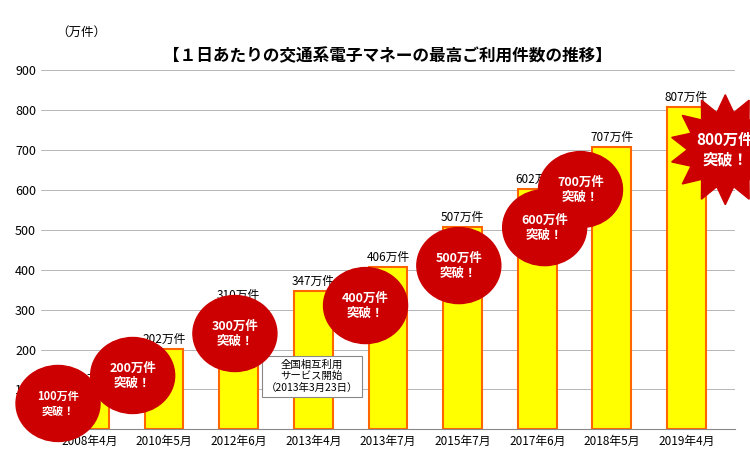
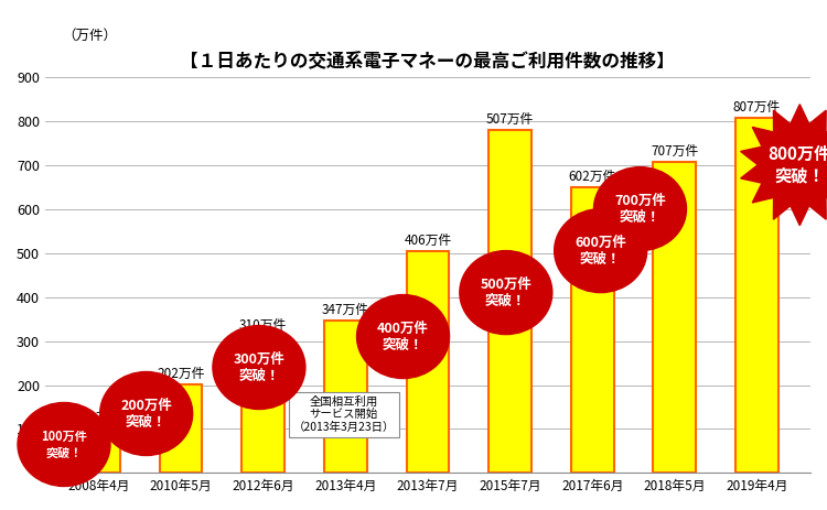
2013年7月: 406 -> 505
2015年7月: 507 -> 780
2017年6月: 602 -> 650
